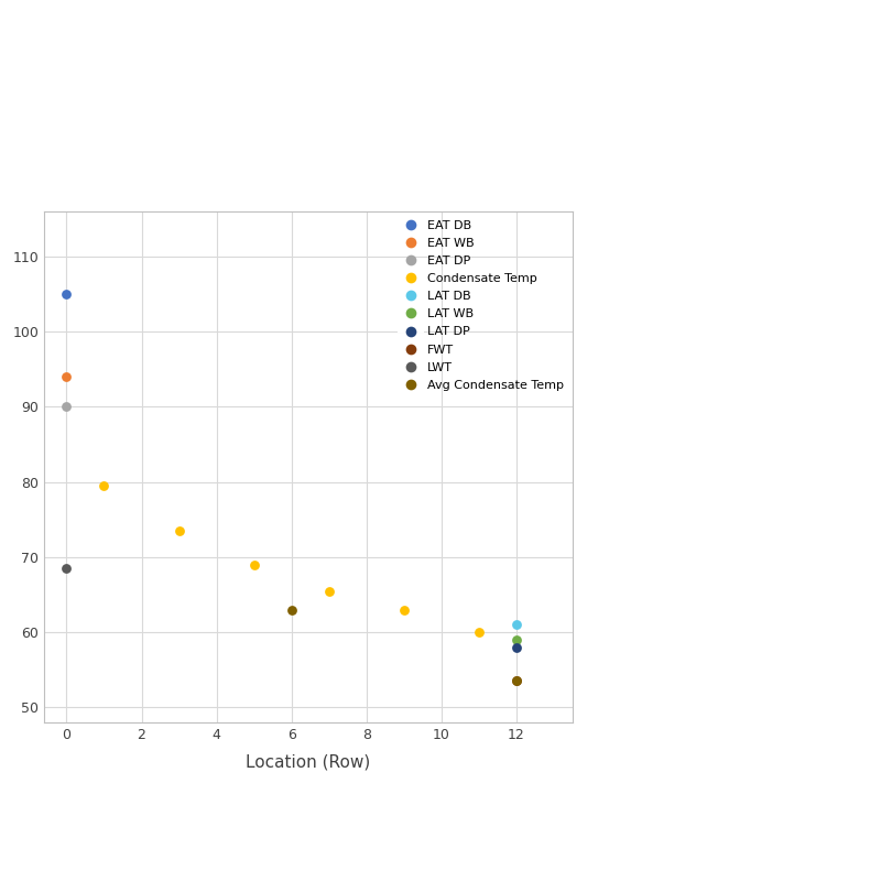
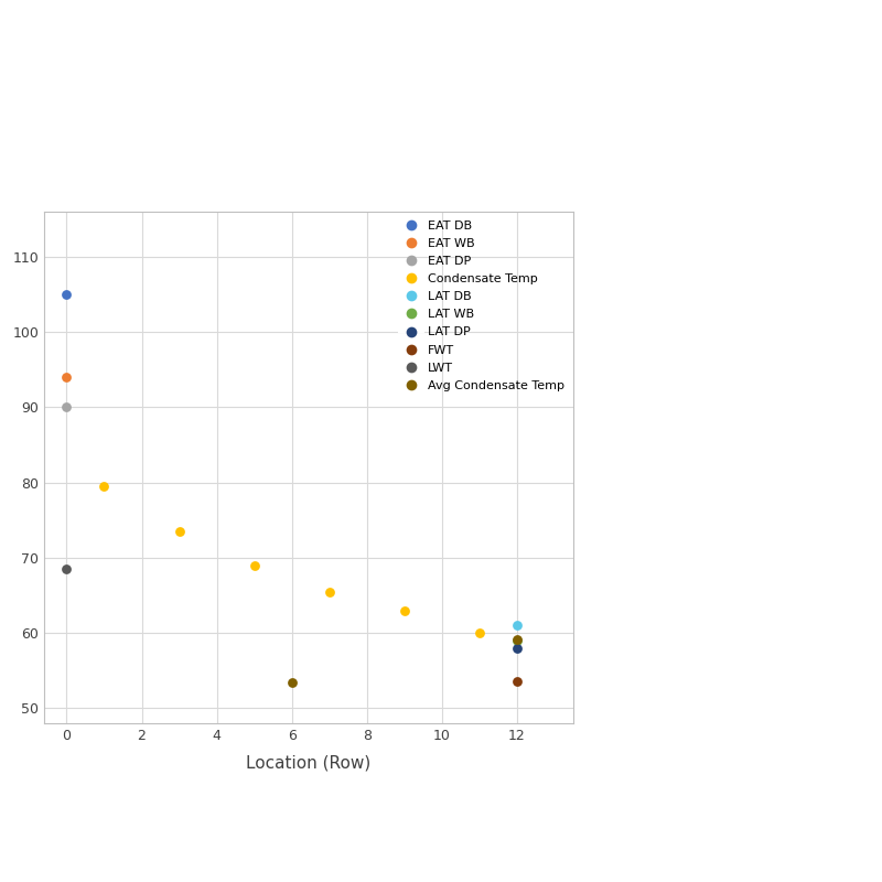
Avg Condensate Temp/6: 63.0 -> 53.4
Avg Condensate Temp/12: 53.5 -> 59.2
